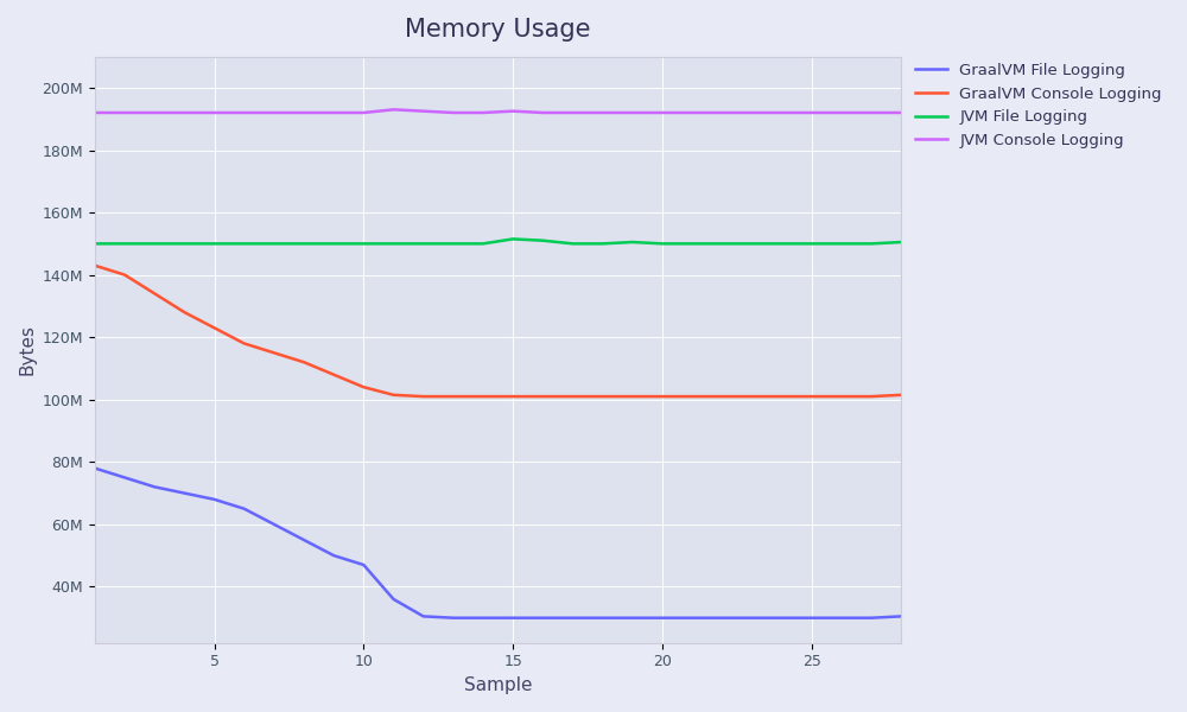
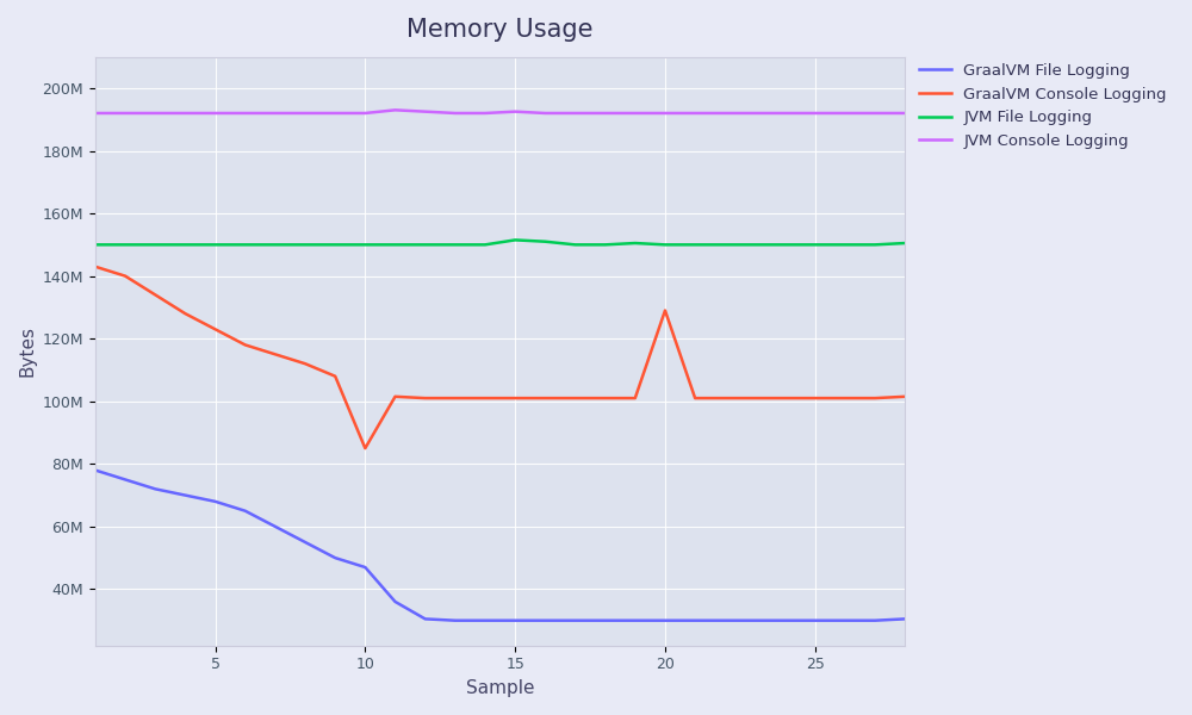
GraalVM Console Logging/10: 104.0M -> 85.0M
GraalVM Console Logging/20: 101.0M -> 129.0M
